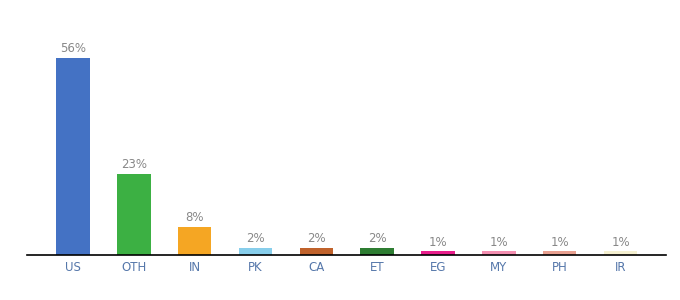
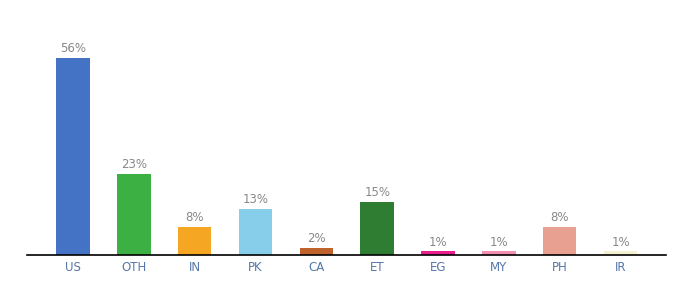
PK: 2% -> 13%
ET: 2% -> 15%
PH: 1% -> 8%
